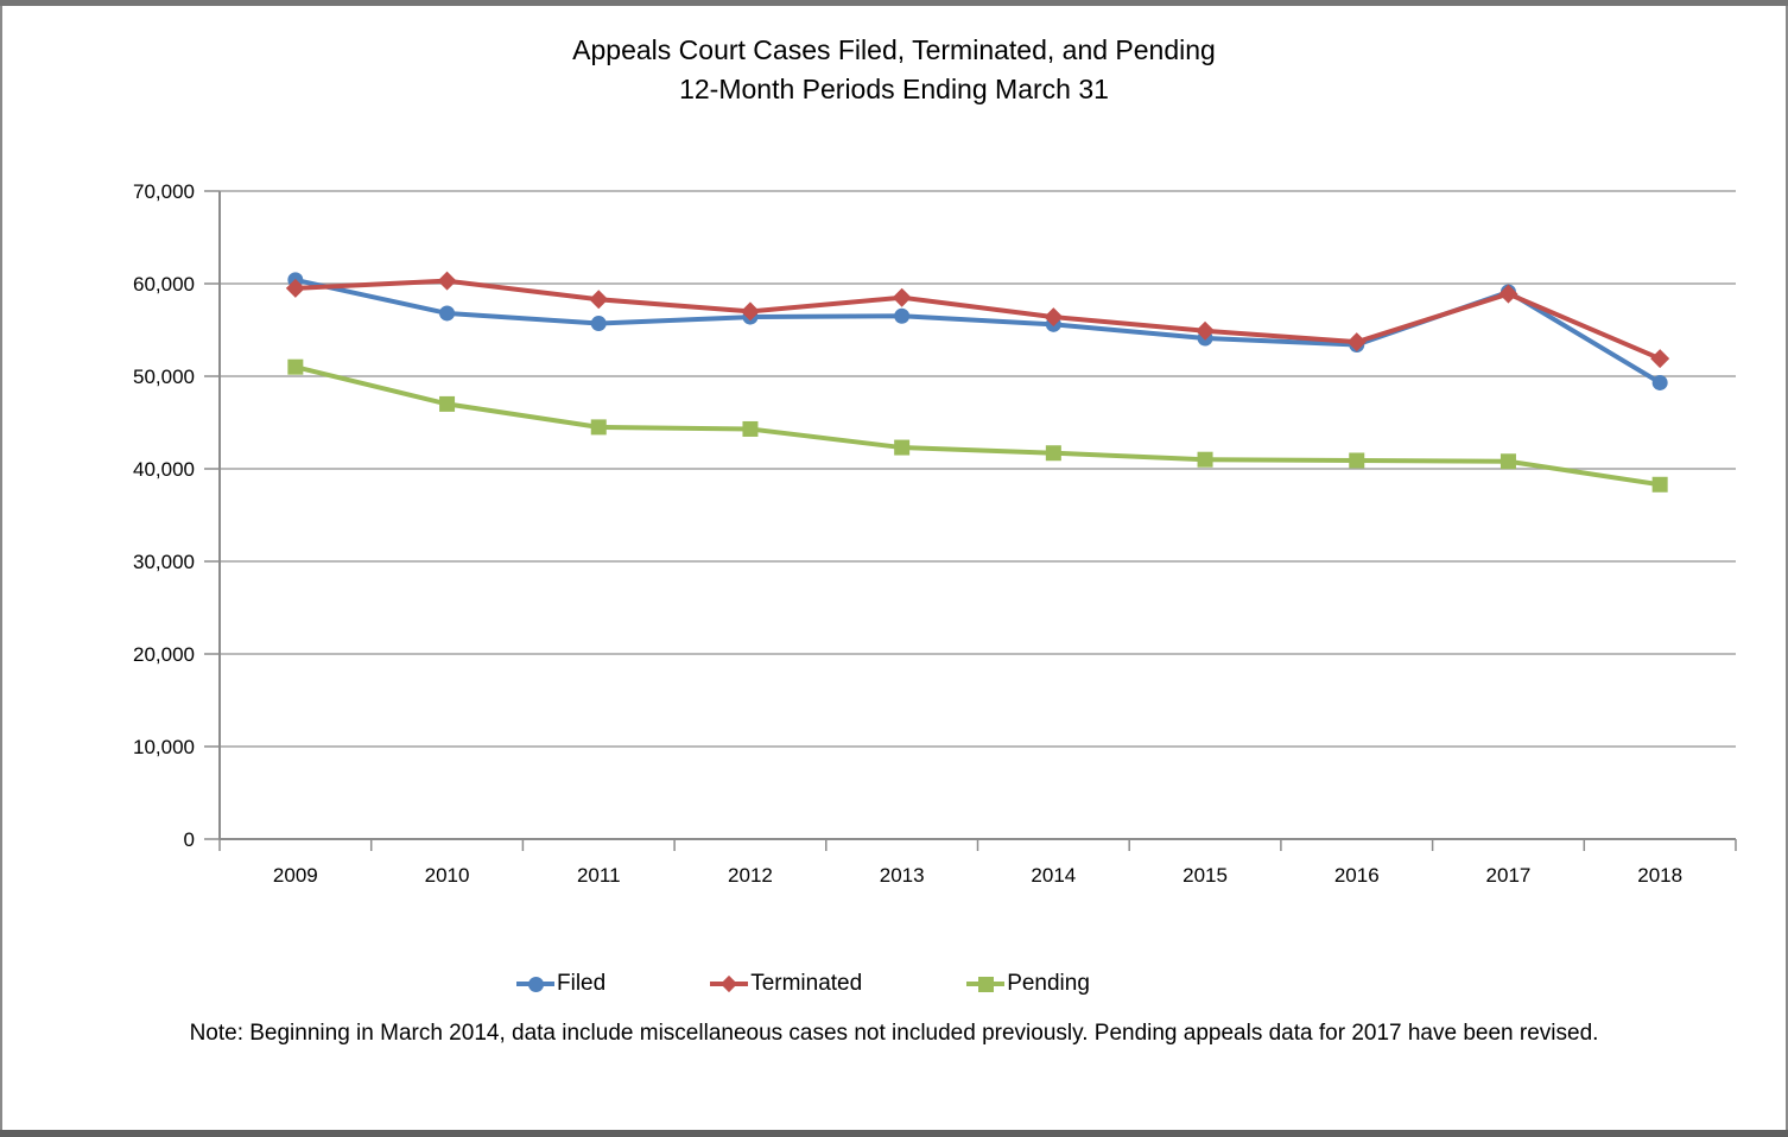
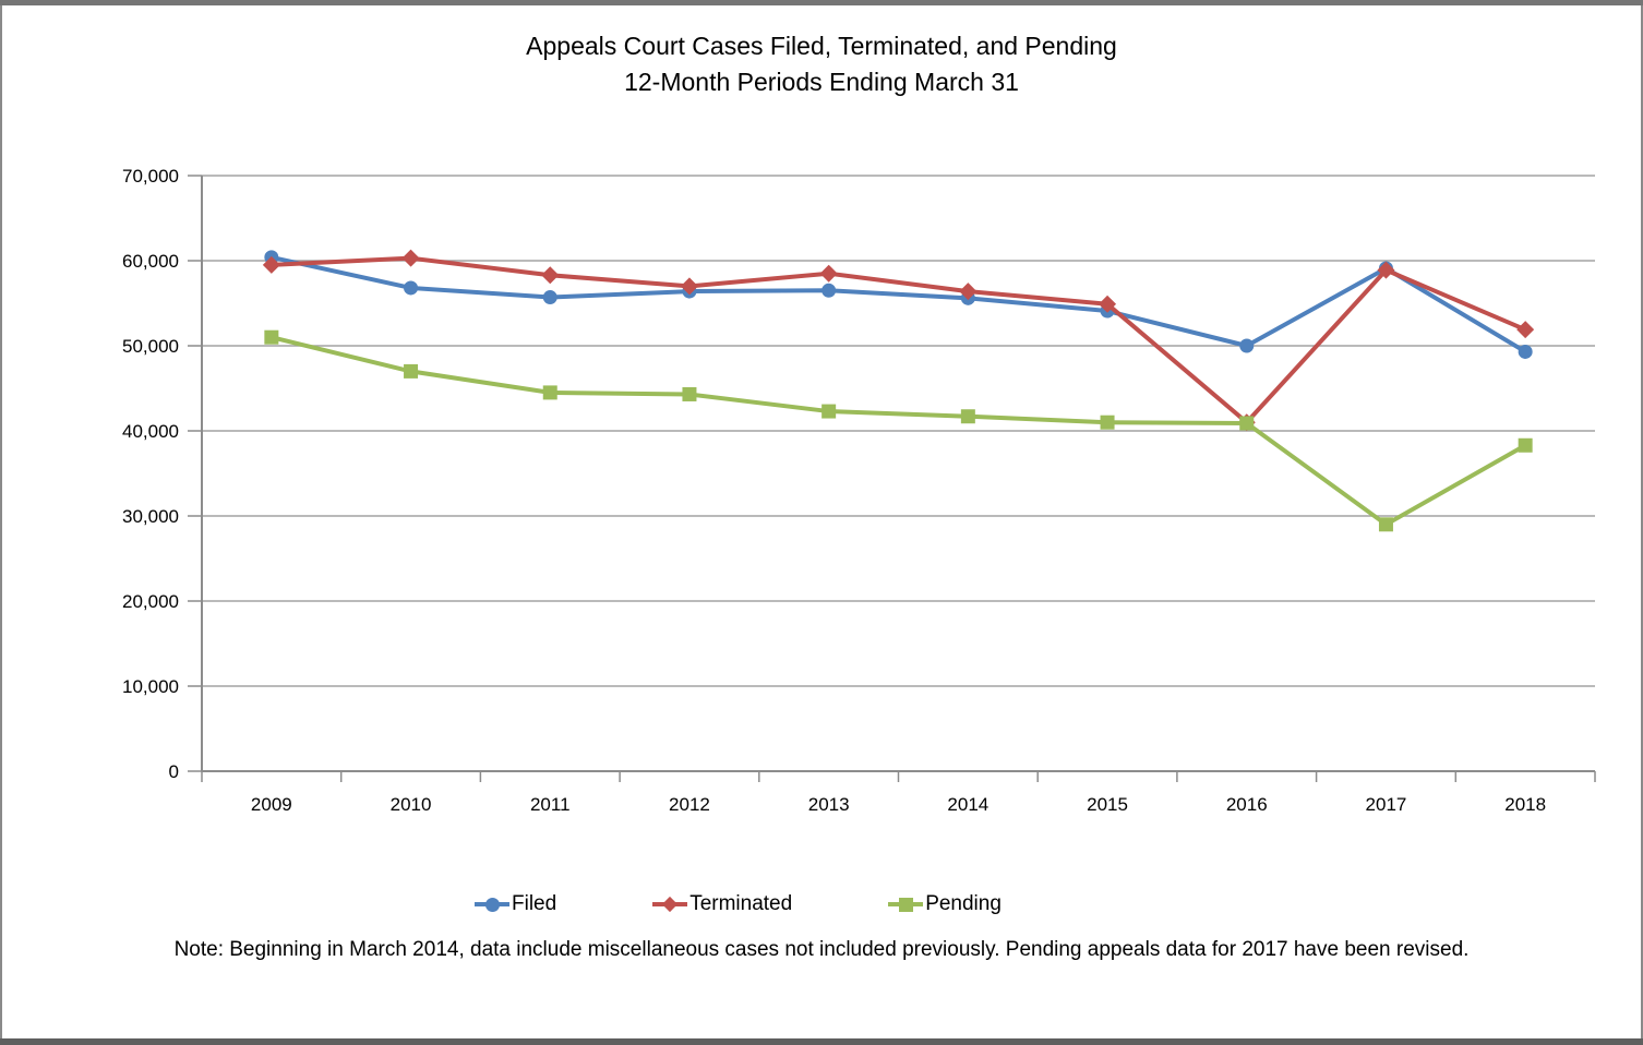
Filed/2016: 53000 -> 50000
Terminated/2016: 54000 -> 41000
Pending/2017: 41000 -> 29000
